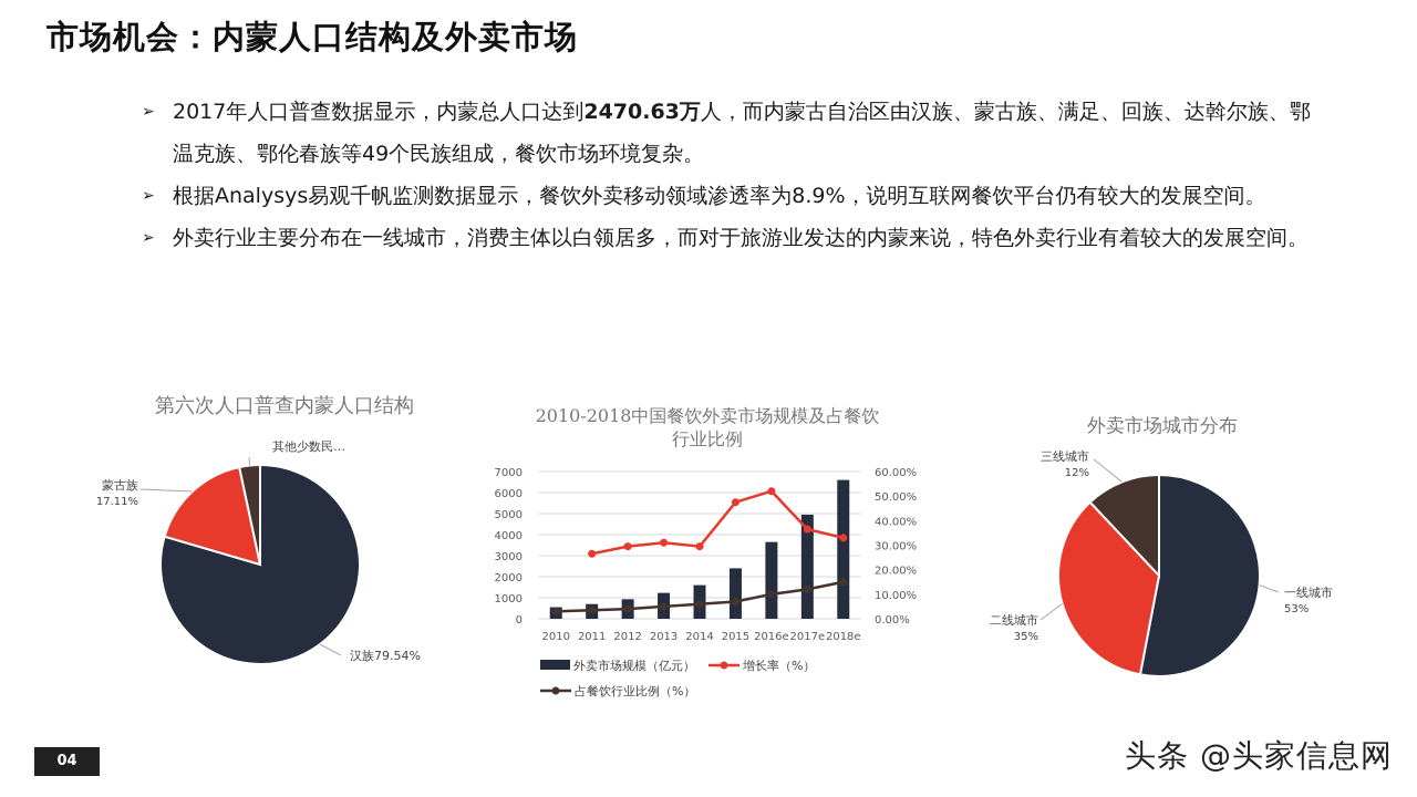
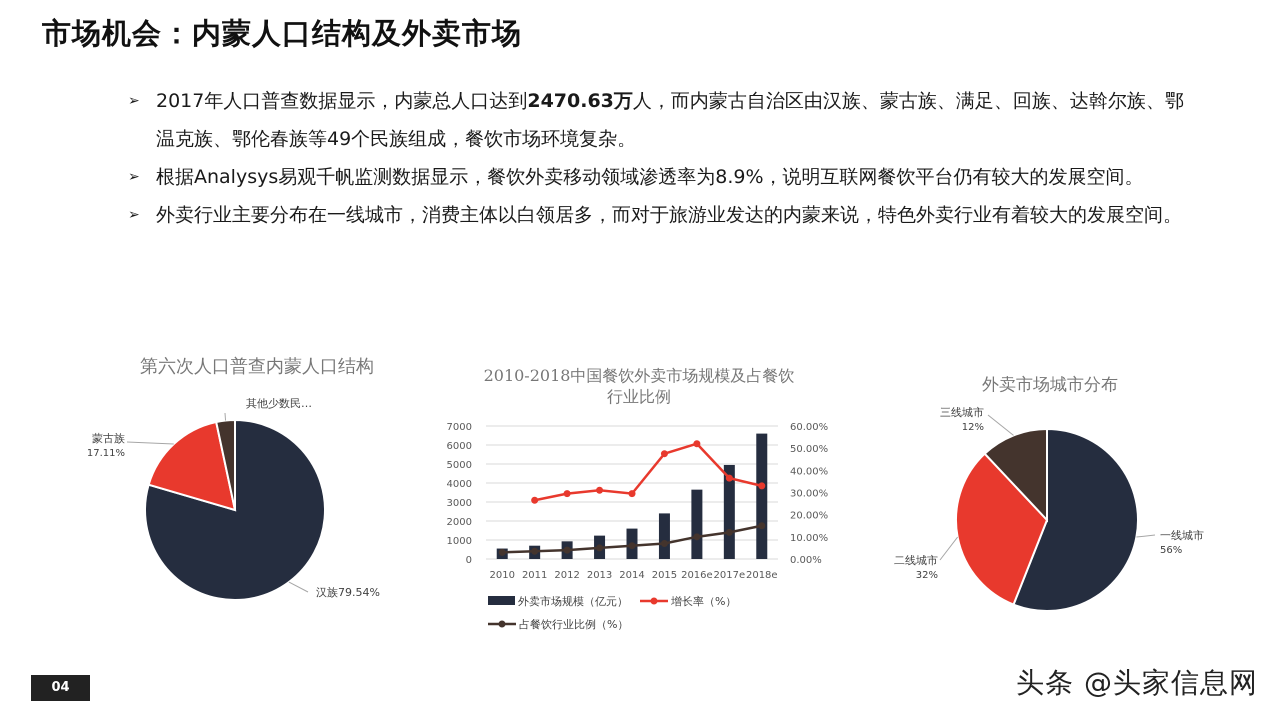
外卖市场城市分布/一线城市: 53% -> 56%
外卖市场城市分布/二线城市: 35% -> 32%
